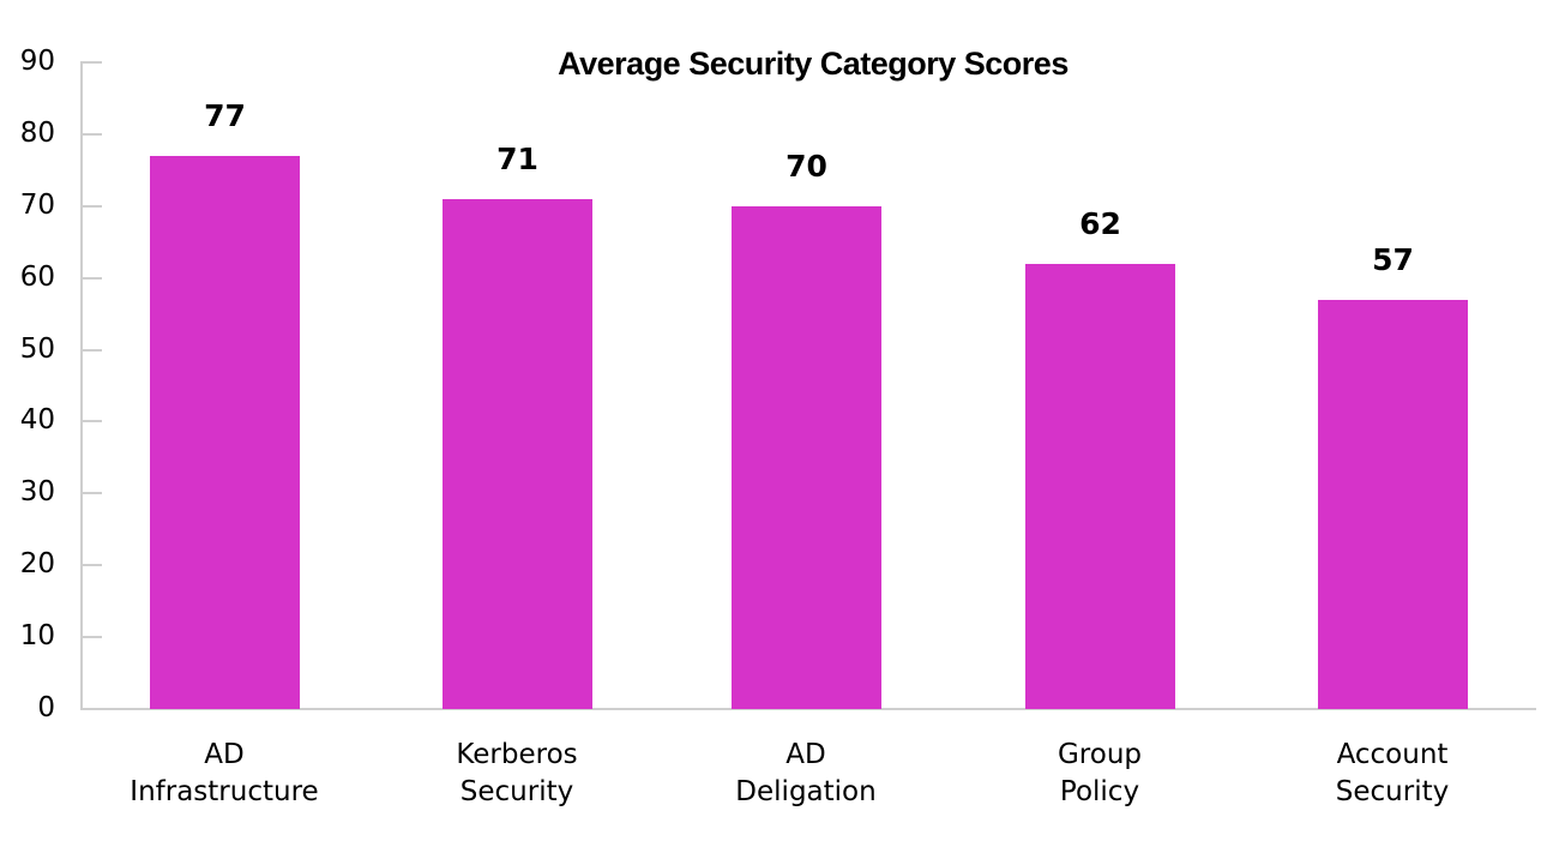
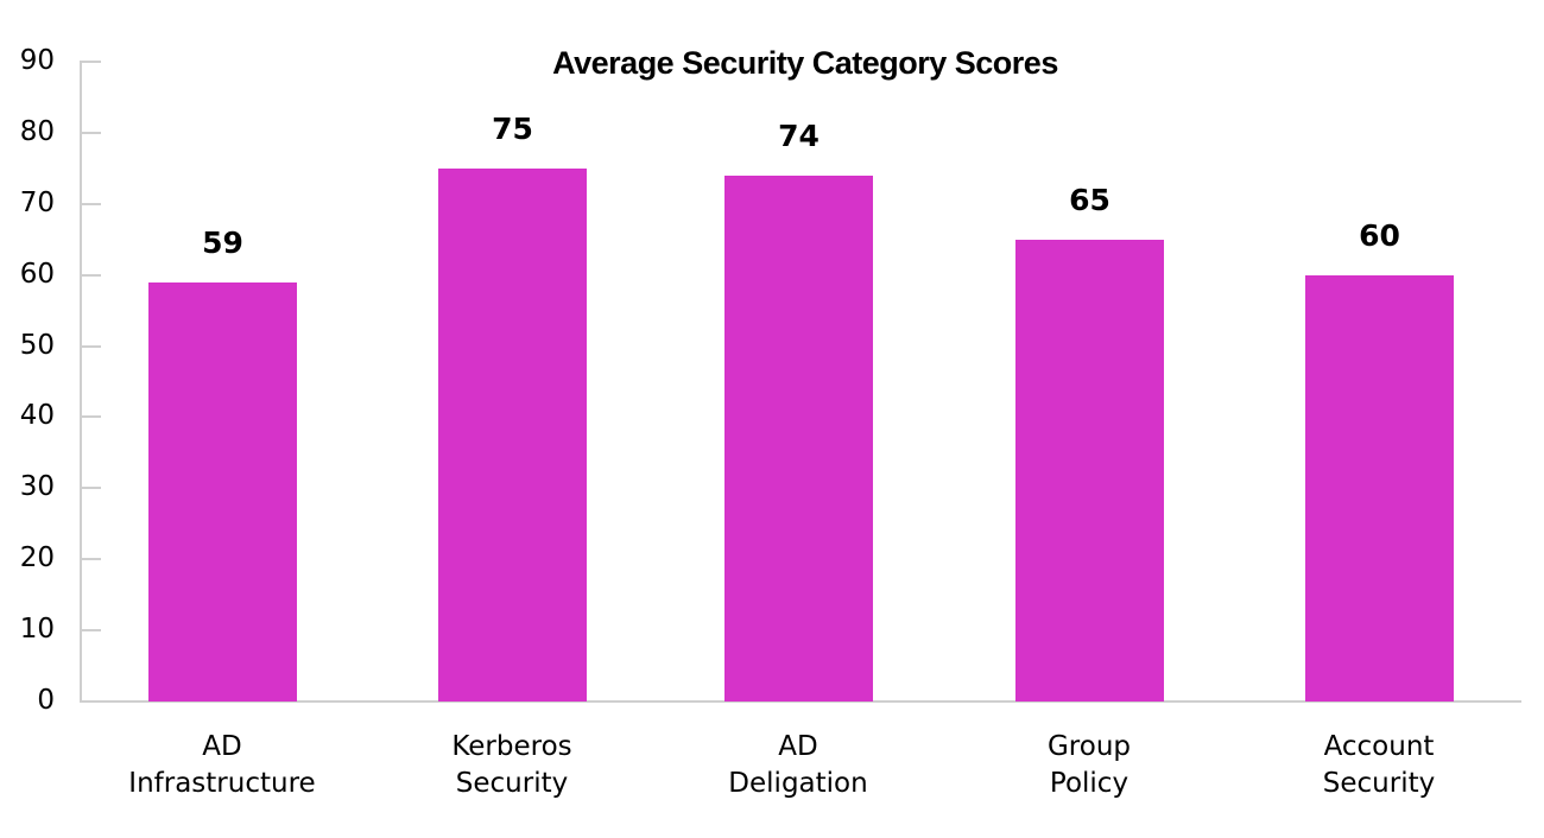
AD Infrastructure: 77 -> 59
Kerberos Security: 71 -> 75
AD Deligation: 70 -> 74
Group Policy: 62 -> 65
Account Security: 57 -> 60
